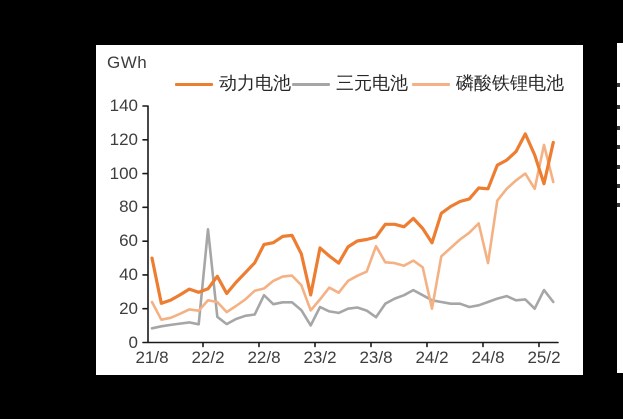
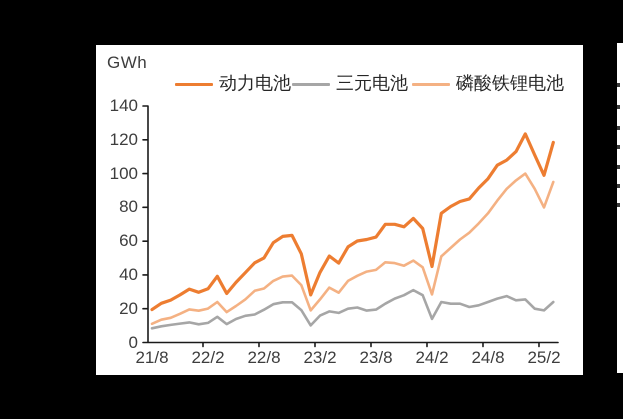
动力电池/21/8: 50 -> 20
磷酸铁锂电池/21/8: 24 -> 11
三元电池/22/2: 67 -> 12
磷酸铁锂电池/22/2: 25 -> 20
动力电池/22/8: 58 -> 50
三元电池/22/8: 28 -> 19
动力电池/23/2: 56 -> 42
三元电池/23/2: 21 -> 16
三元电池/23/8: 15 -> 20
磷酸铁锂电池/23/8: 57 -> 43
动力电池/24/2: 59 -> 45
三元电池/24/2: 25 -> 14
磷酸铁锂电池/24/2: 20 -> 28
动力电池/24/8: 91 -> 97
磷酸铁锂电池/24/8: 47 -> 76
动力电池/25/2: 94 -> 99
三元电池/25/2: 31 -> 19
磷酸铁锂电池/25/2: 117 -> 80
